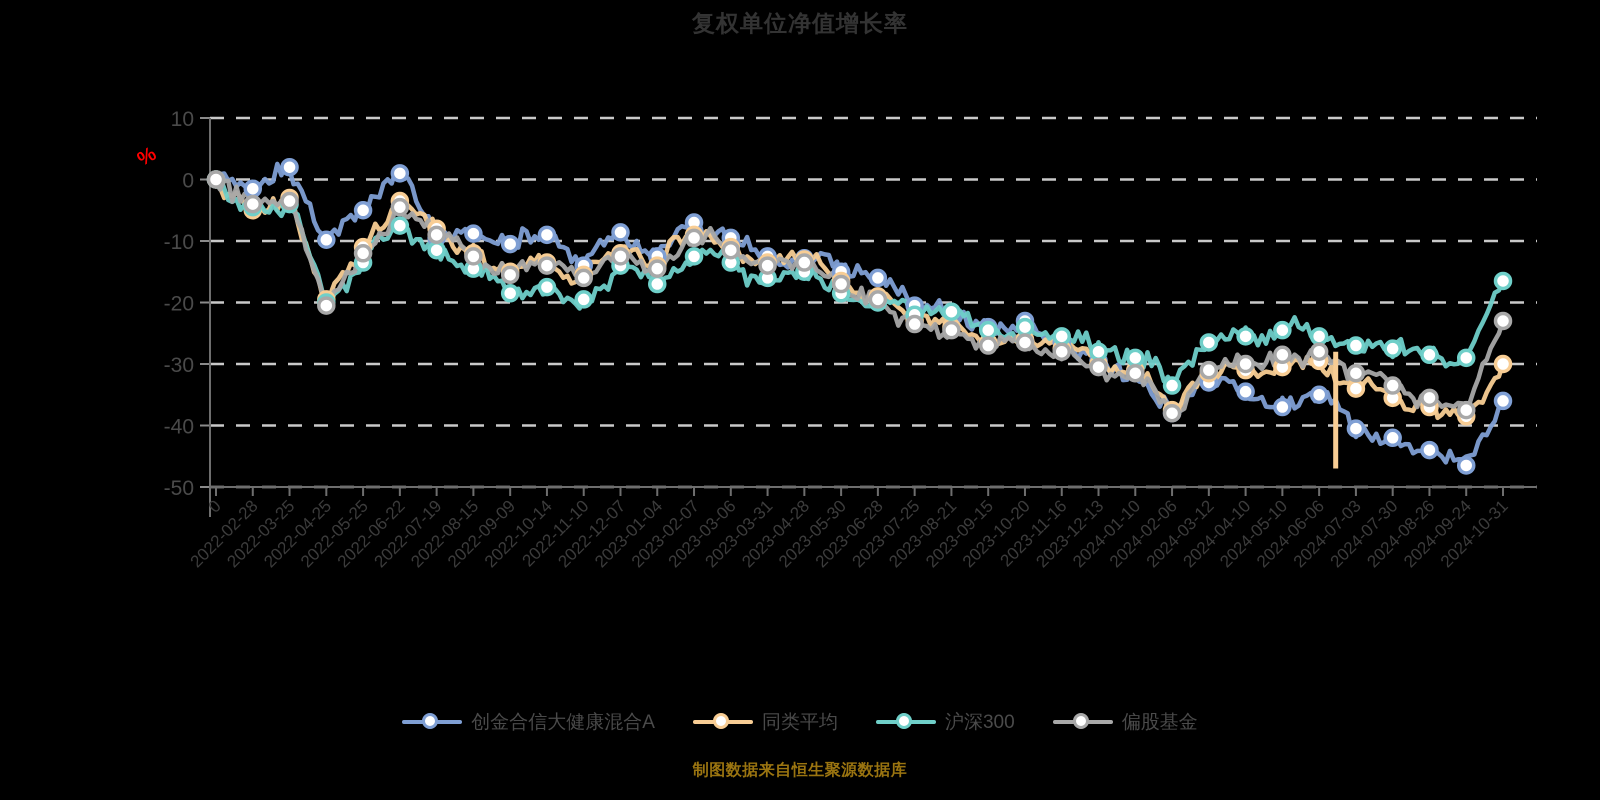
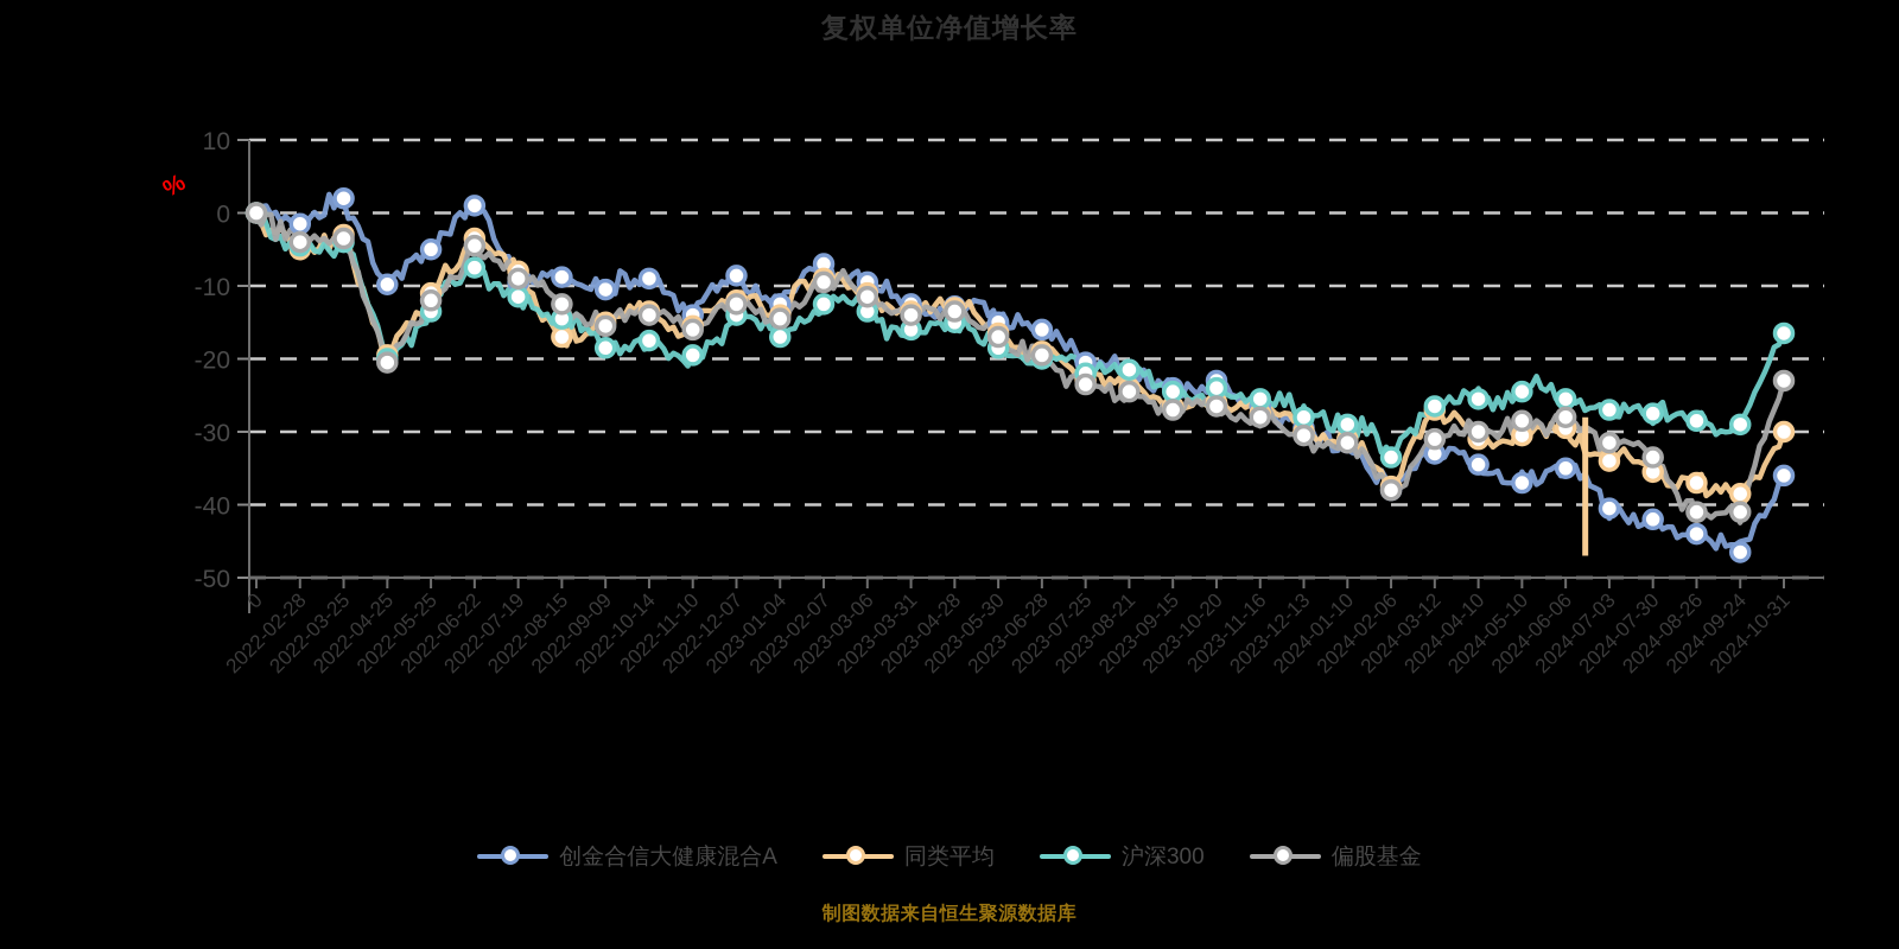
同类平均/2022-08-15: -12 -> -17
同类平均/2024-03-12: -32 -> -27
偏股基金/2024-08-26: -36 -> -41
偏股基金/2024-09-24: -38 -> -41
